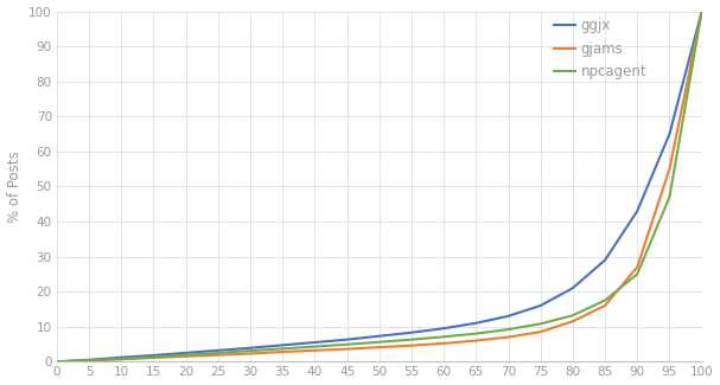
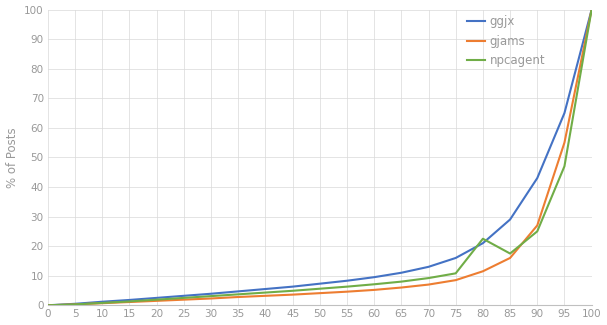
npcagent/80: 13.2 -> 22.5
